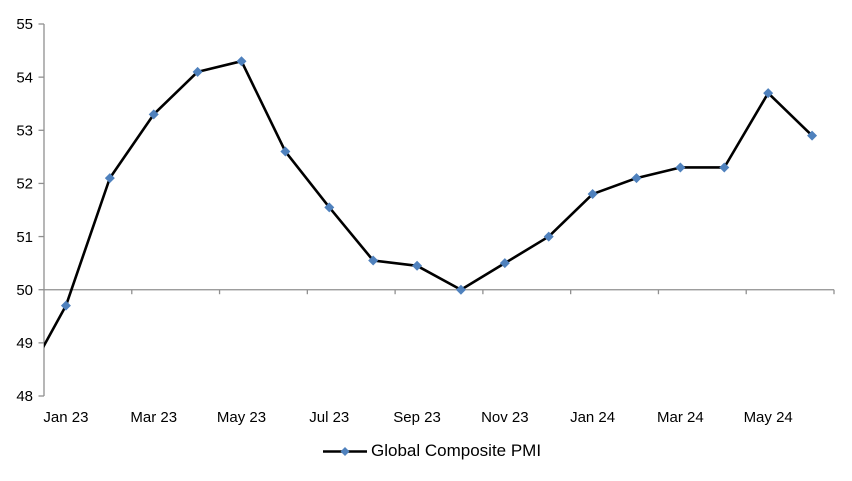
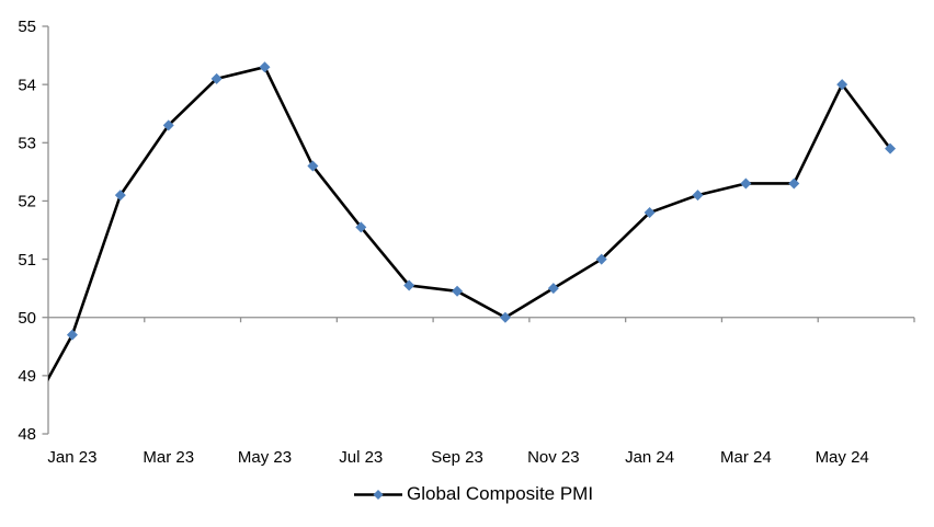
May 24: 53.7 -> 54.0
